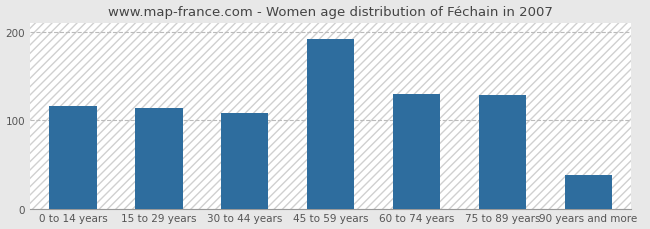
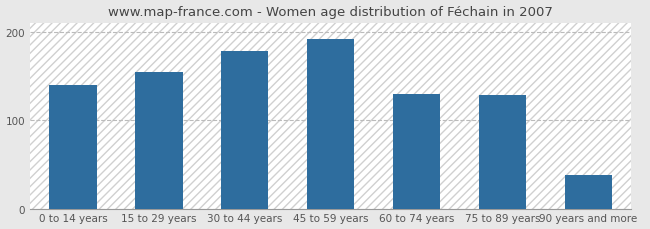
0 to 14 years: 116 -> 140
15 to 29 years: 114 -> 155
30 to 44 years: 108 -> 178
